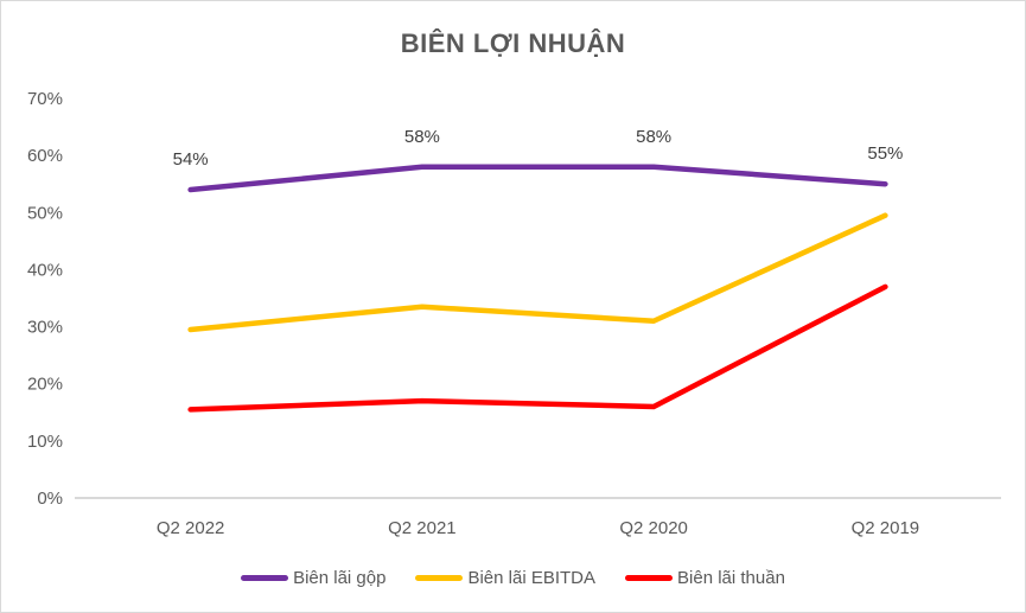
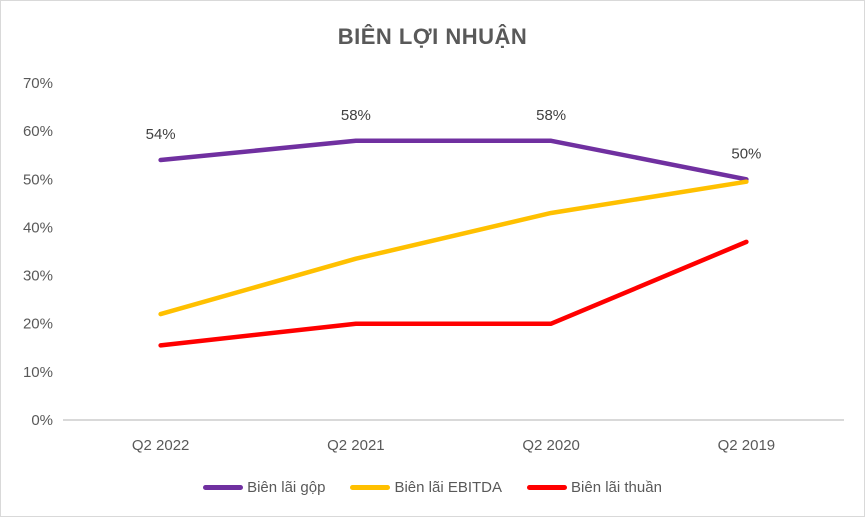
Biên lãi EBITDA/Q2 2022: 30% -> 22%
Biên lãi thuần/Q2 2021: 17% -> 20%
Biên lãi EBITDA/Q2 2020: 31% -> 43%
Biên lãi thuần/Q2 2020: 16% -> 20%
Biên lãi gộp/Q2 2019: 55% -> 50%
